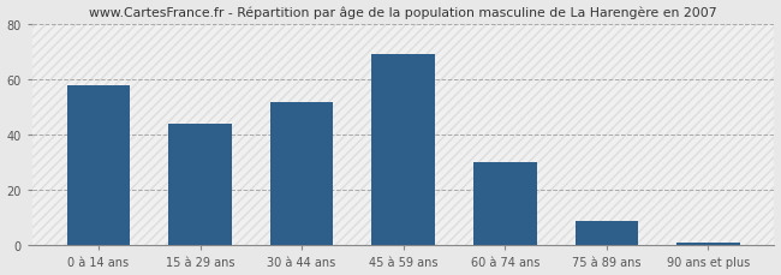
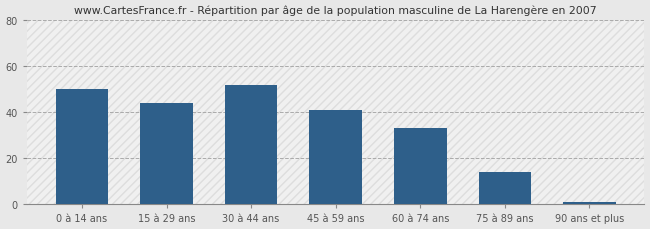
0 à 14 ans: 58 -> 50
45 à 59 ans: 69 -> 41
60 à 74 ans: 30 -> 33
75 à 89 ans: 9 -> 14
